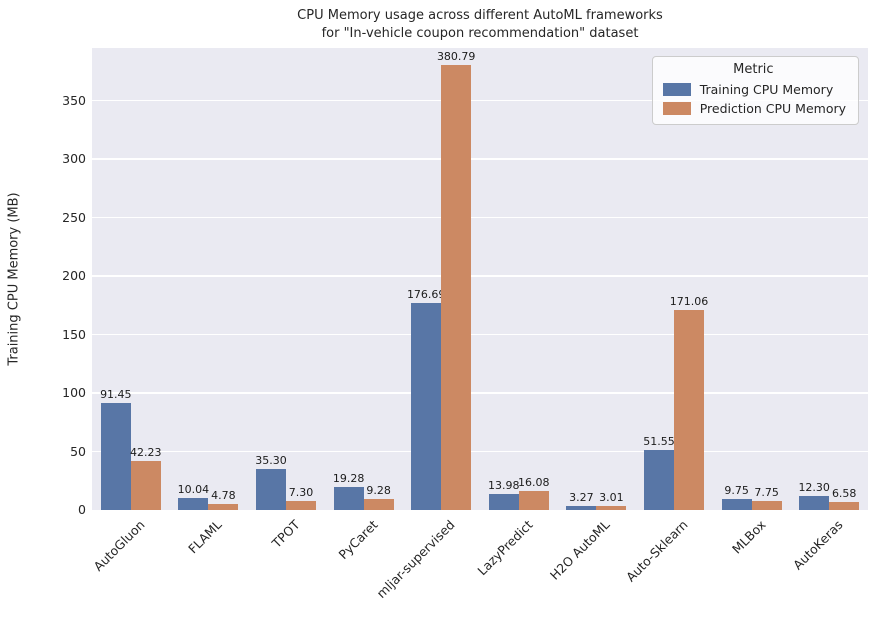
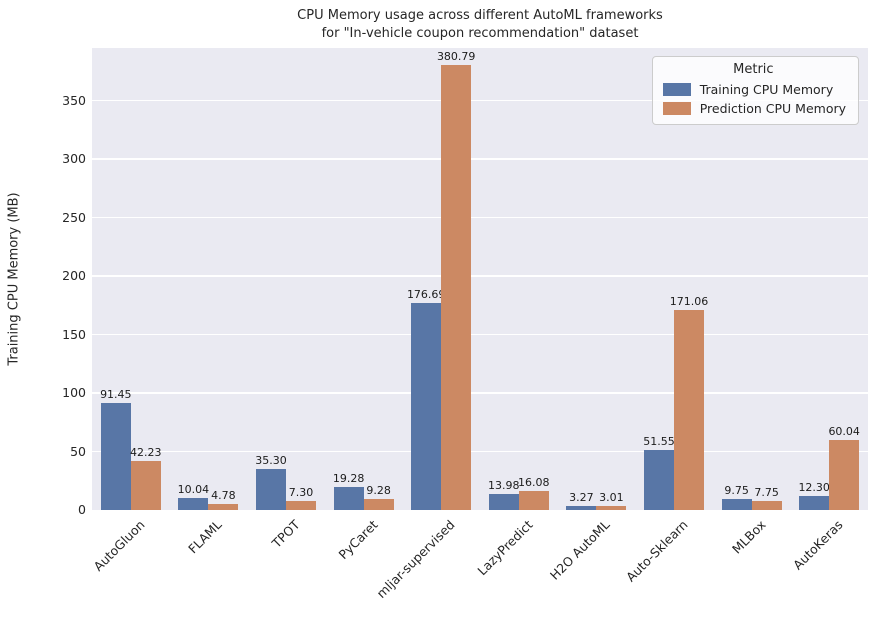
Prediction CPU Memory/AutoKeras: 6.58 -> 60.04
